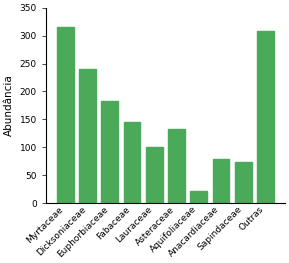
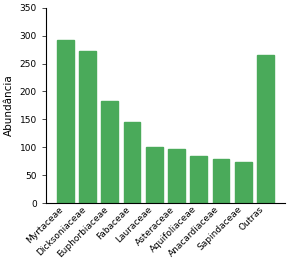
Myrtaceae: 316 -> 292
Dicksoniaceae: 240 -> 273
Asteraceae: 132 -> 97
Aquifoliaceae: 22 -> 84
Outras: 308 -> 265
